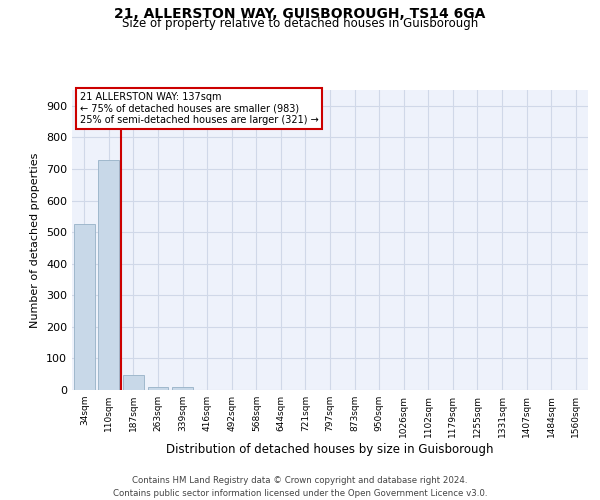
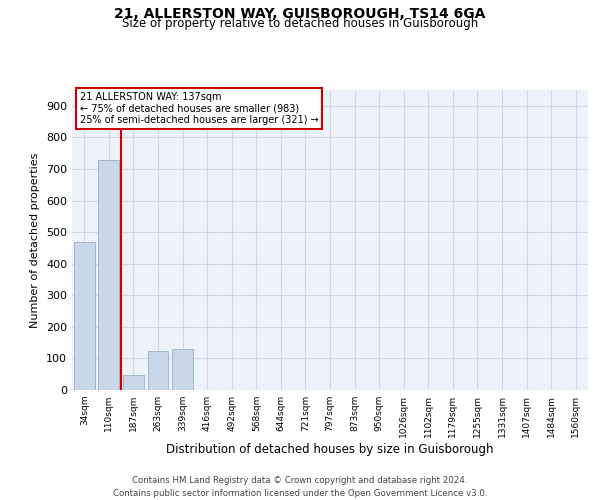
34sqm: 527 -> 470
263sqm: 11 -> 125
339sqm: 9 -> 130
